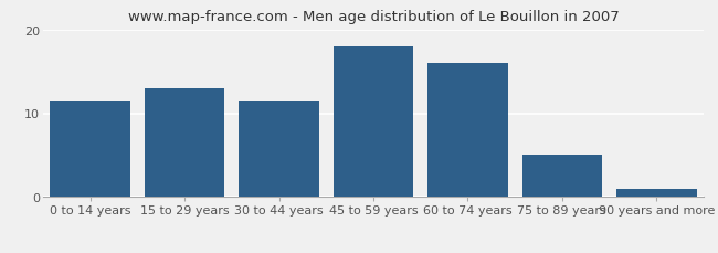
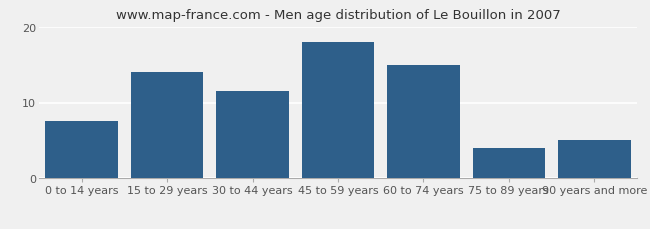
0 to 14 years: 11.5 -> 7.6
15 to 29 years: 13.0 -> 14.0
60 to 74 years: 16.0 -> 15.0
75 to 89 years: 5.0 -> 4.0
90 years and more: 1.0 -> 5.0
